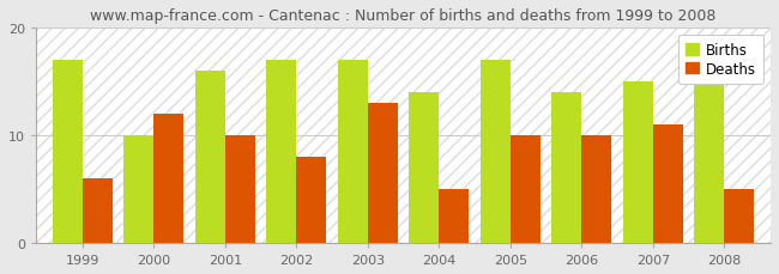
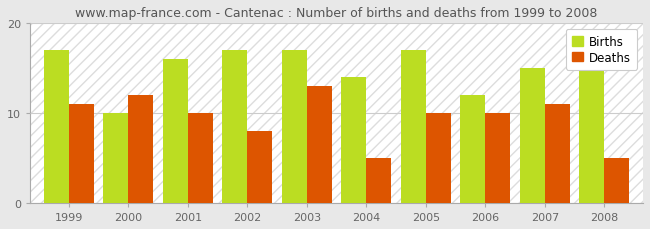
Deaths/1999: 6 -> 11
Births/2006: 14 -> 12
